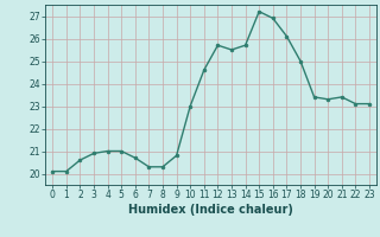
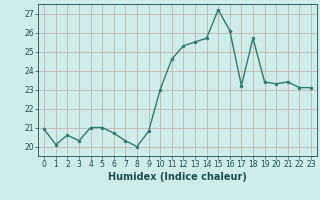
0: 20.1 -> 20.9
3: 20.9 -> 20.3
8: 20.3 -> 20.0
12: 25.7 -> 25.3
16: 26.9 -> 26.1
17: 26.1 -> 23.2
18: 25.0 -> 25.7
